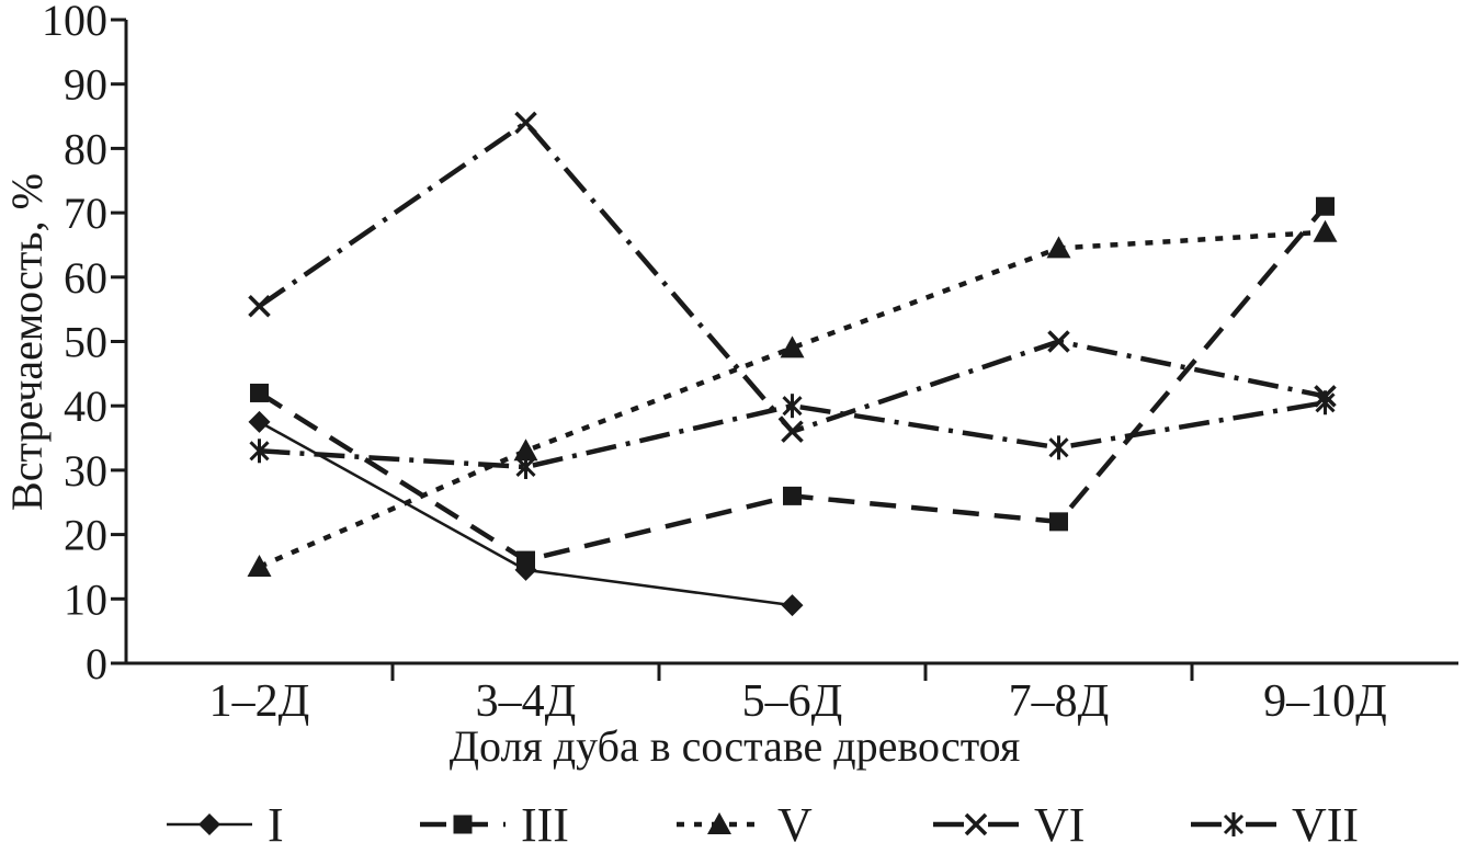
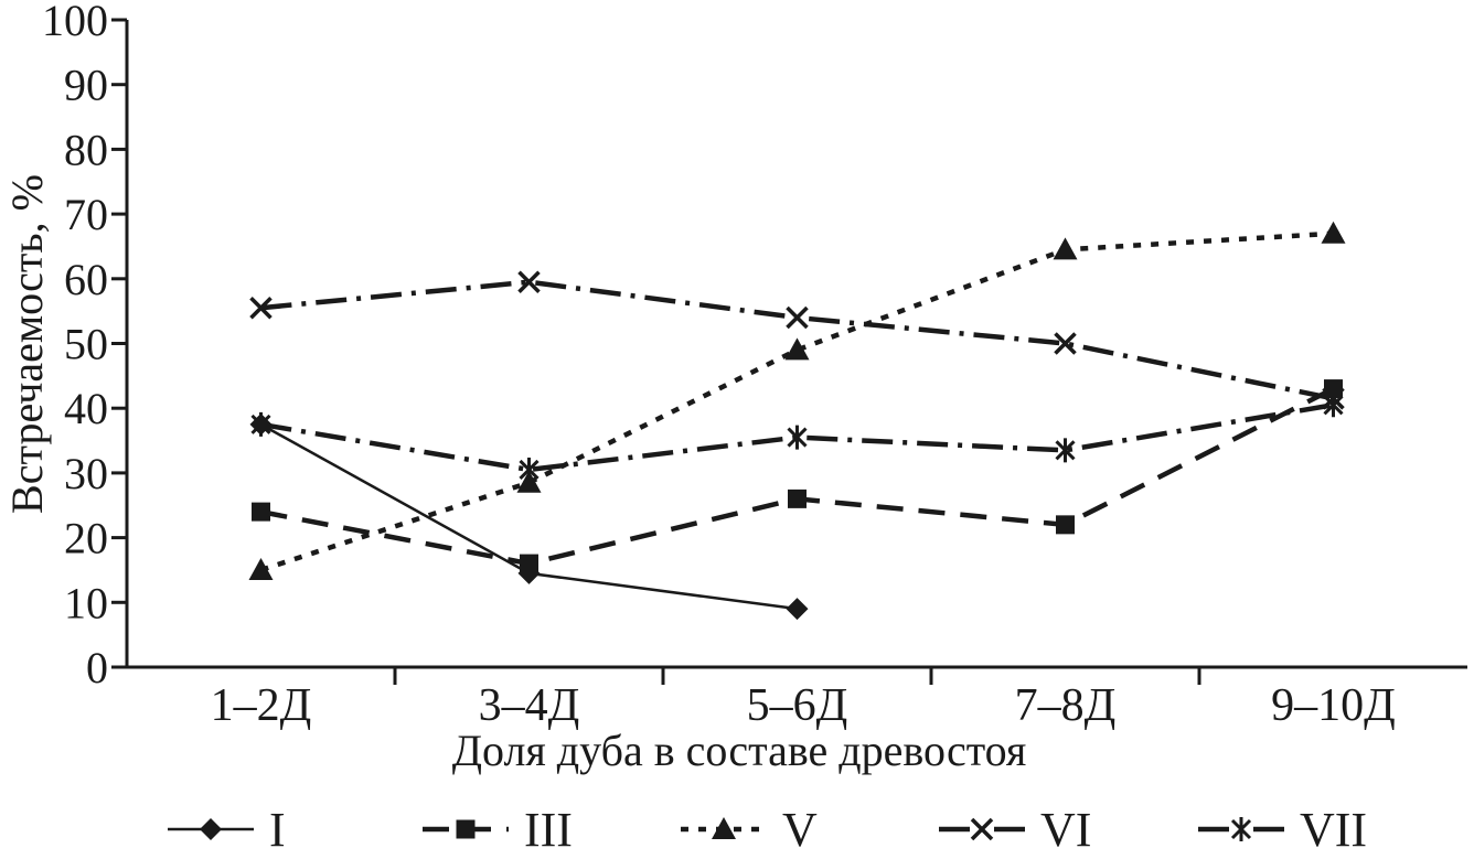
III/1–2Д: 42 -> 24
VII/1–2Д: 33 -> 38
V/3–4Д: 33 -> 28
VI/3–4Д: 84 -> 60
VI/5–6Д: 36 -> 54
VII/5–6Д: 40 -> 36
III/9–10Д: 71 -> 43
